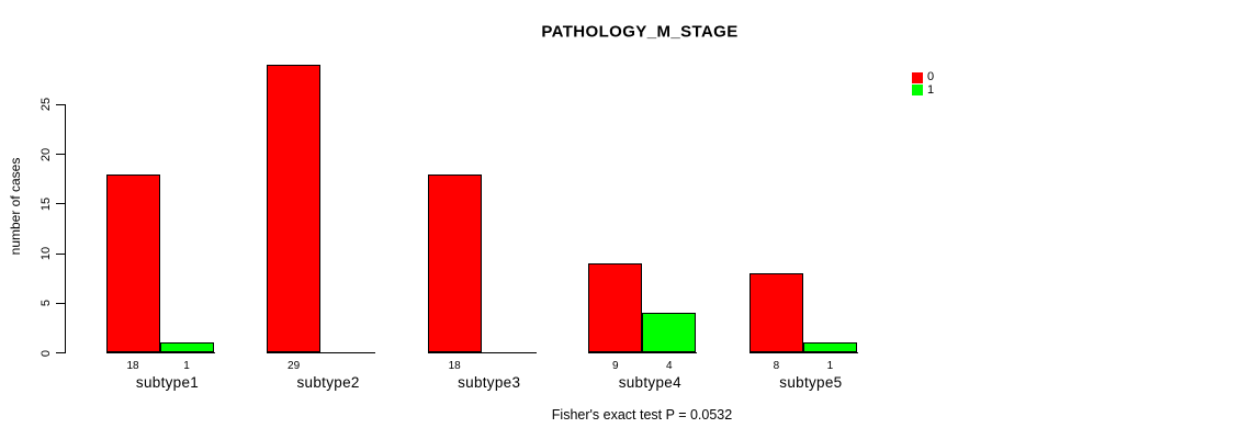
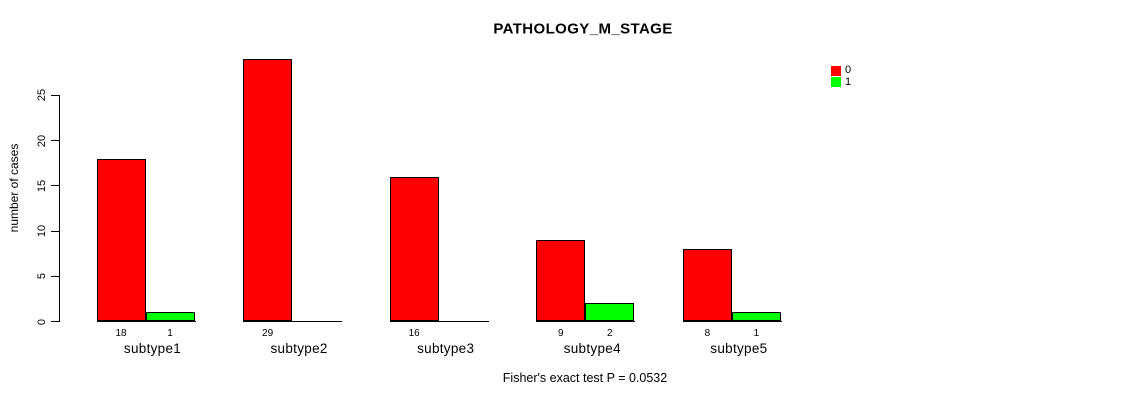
0/subtype3: 18 -> 16
1/subtype4: 4 -> 2
